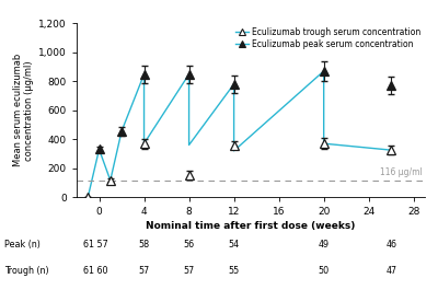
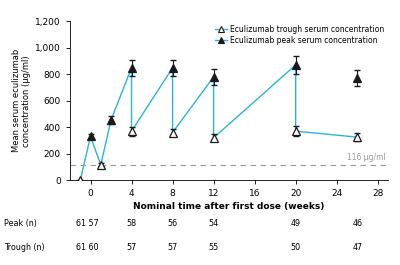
Eculizumab trough serum concentration/8: 150 -> 360
Eculizumab trough serum concentration/12: 360 -> 320
